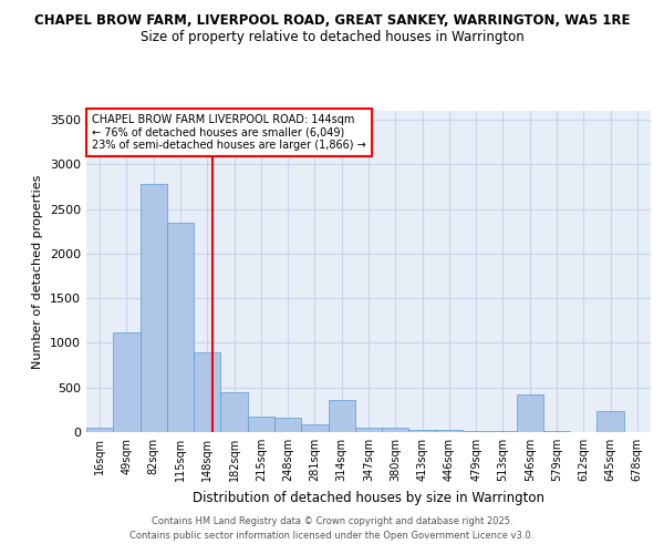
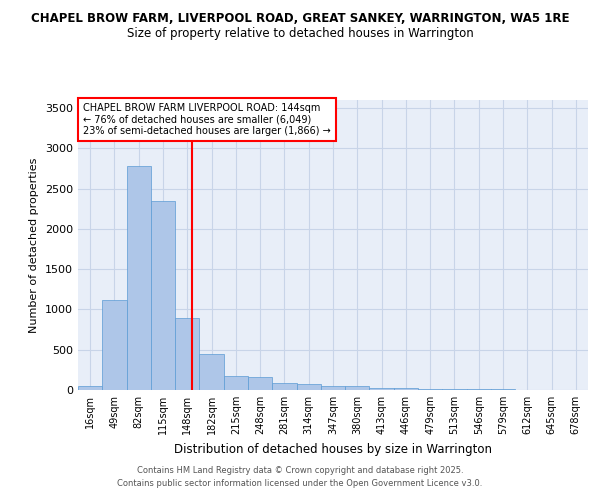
314sqm: 360 -> 80
546sqm: 420 -> 10
645sqm: 240 -> 0
